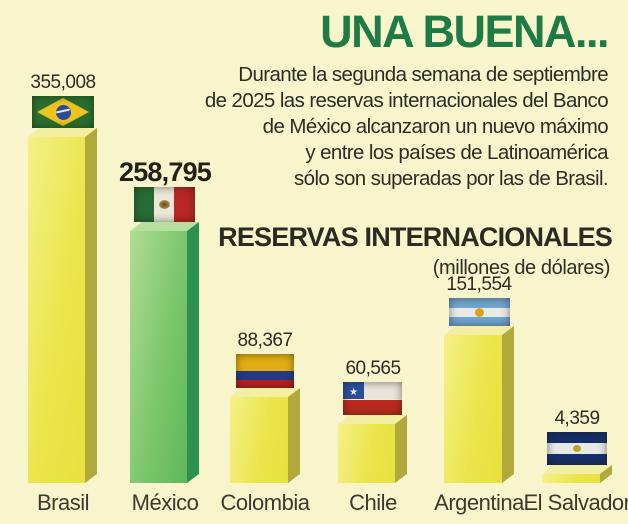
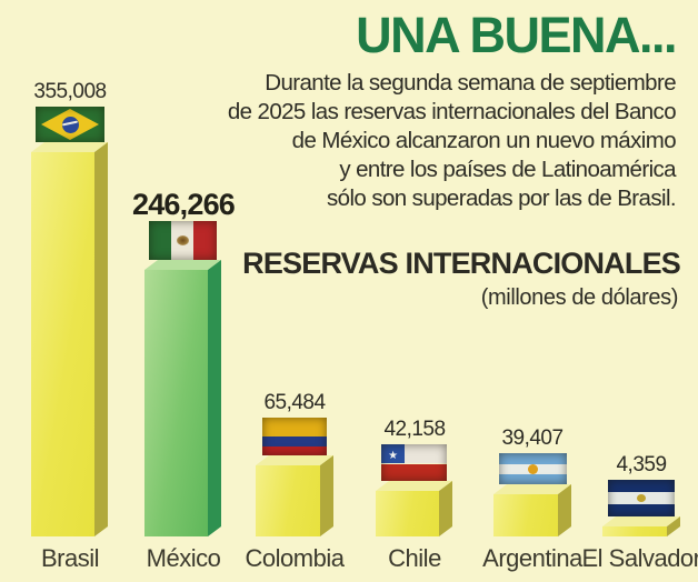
México: 258,795 -> 246,266
Colombia: 88,367 -> 65,484
Chile: 60,565 -> 42,158
Argentina: 151,554 -> 39,407
